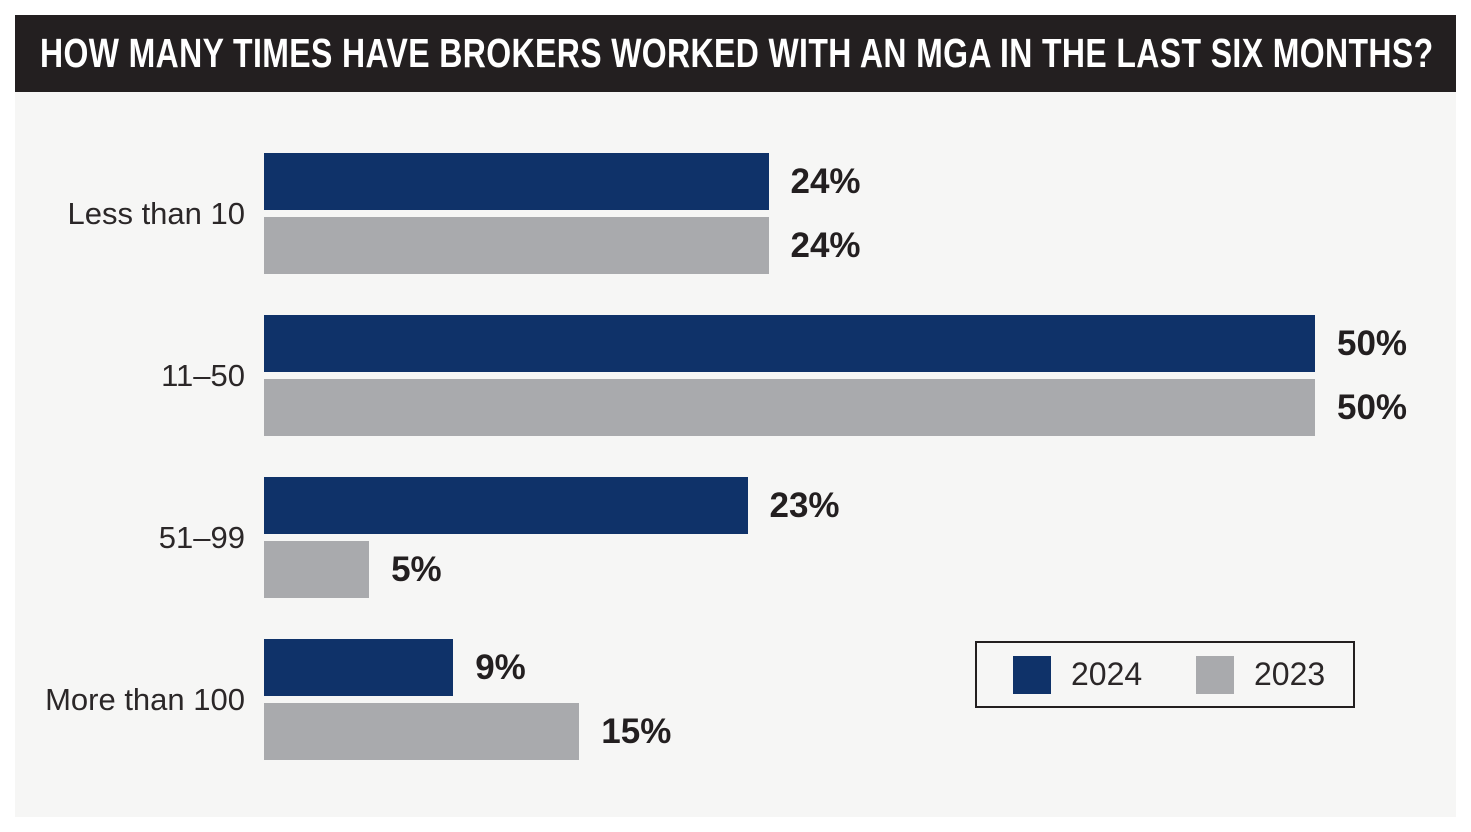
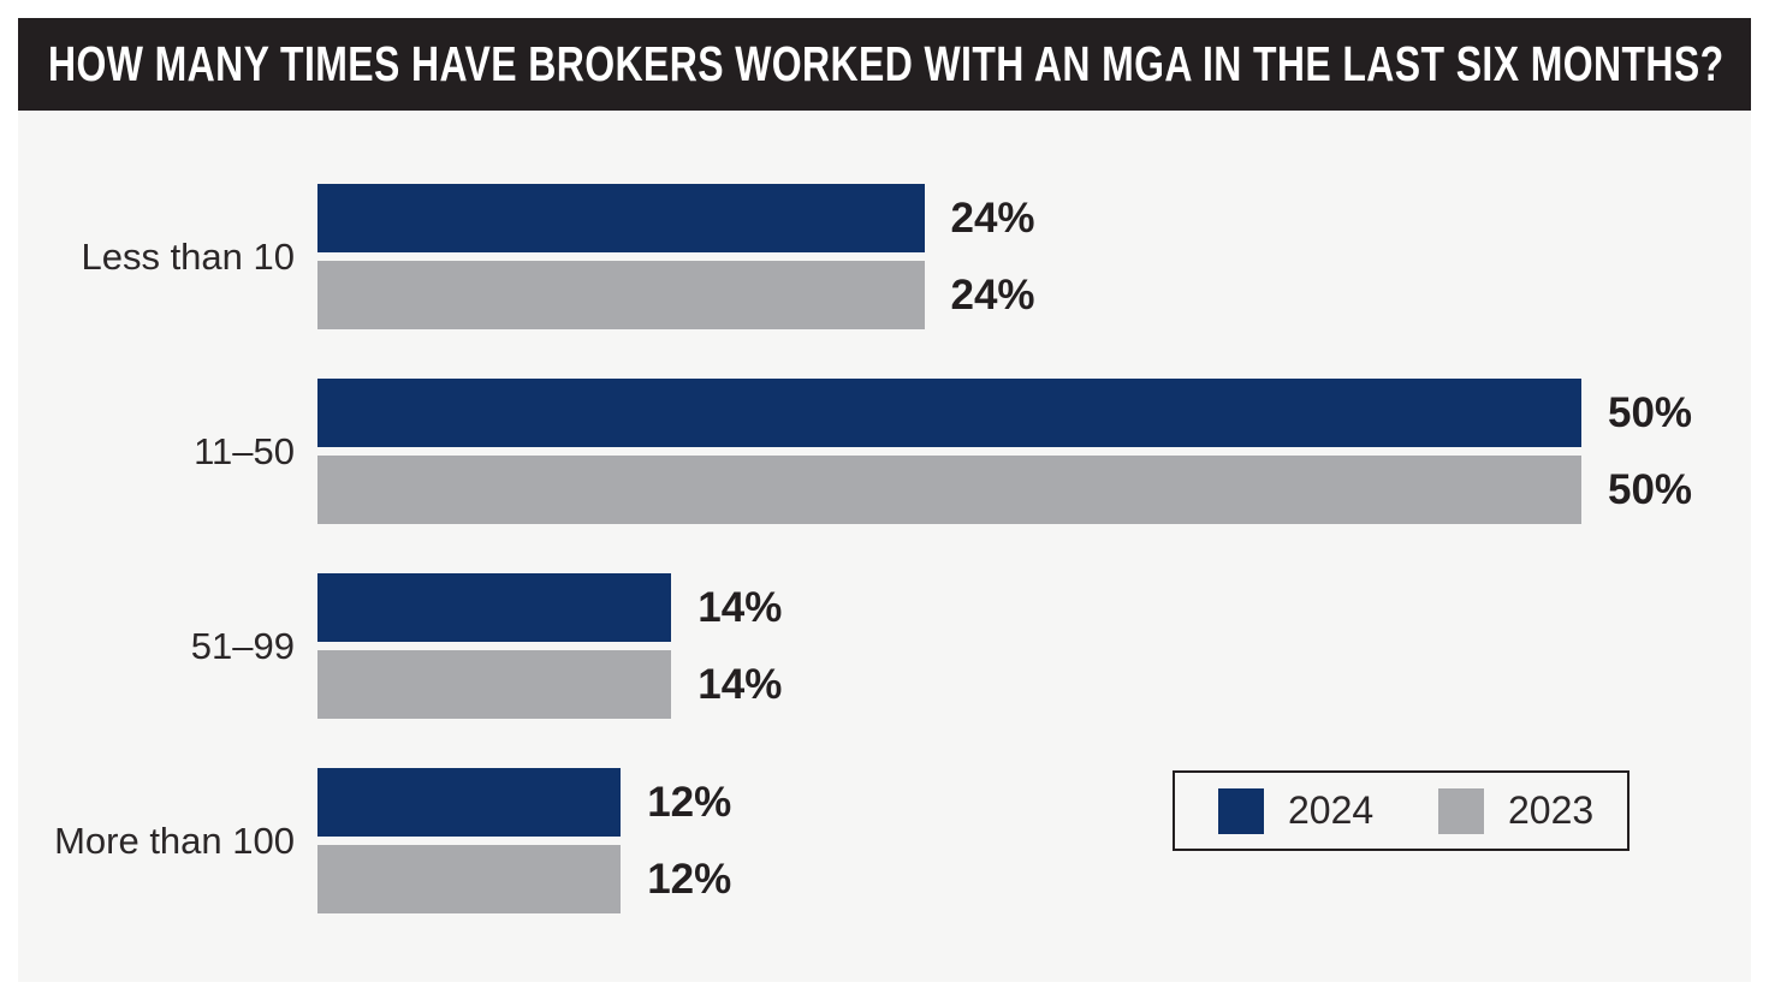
2024/51–99: 23% -> 14%
2023/51–99: 5% -> 14%
2024/More than 100: 9% -> 12%
2023/More than 100: 15% -> 12%
